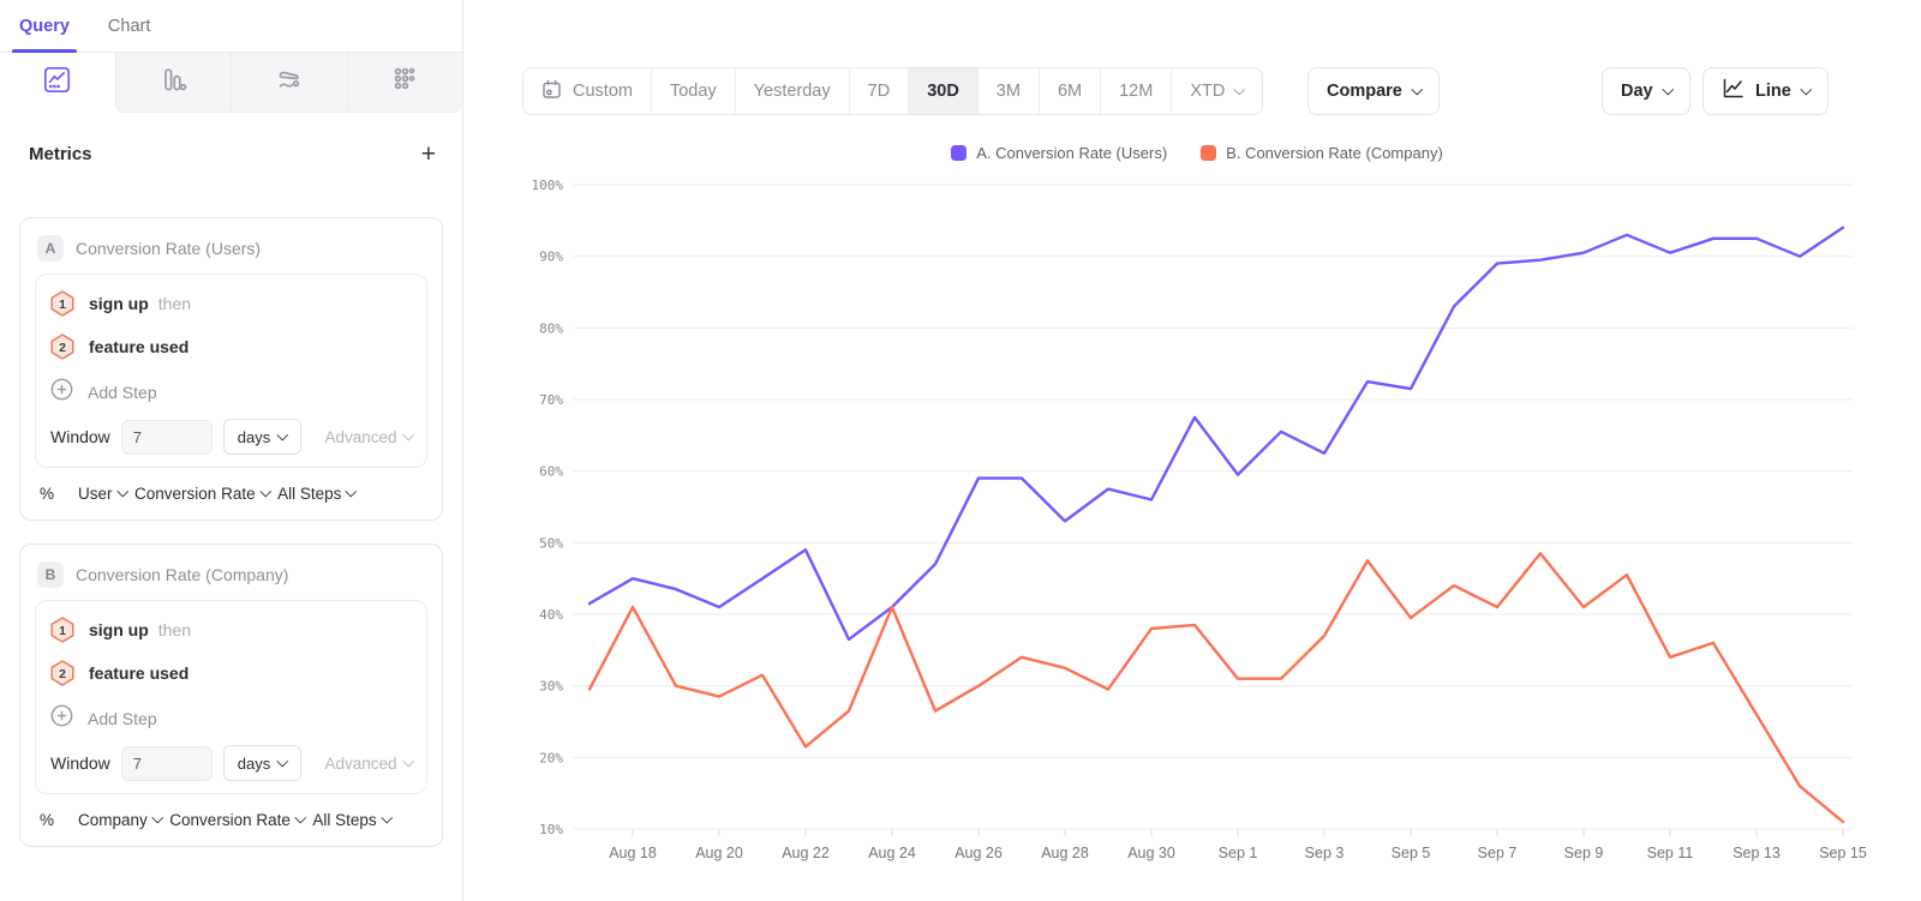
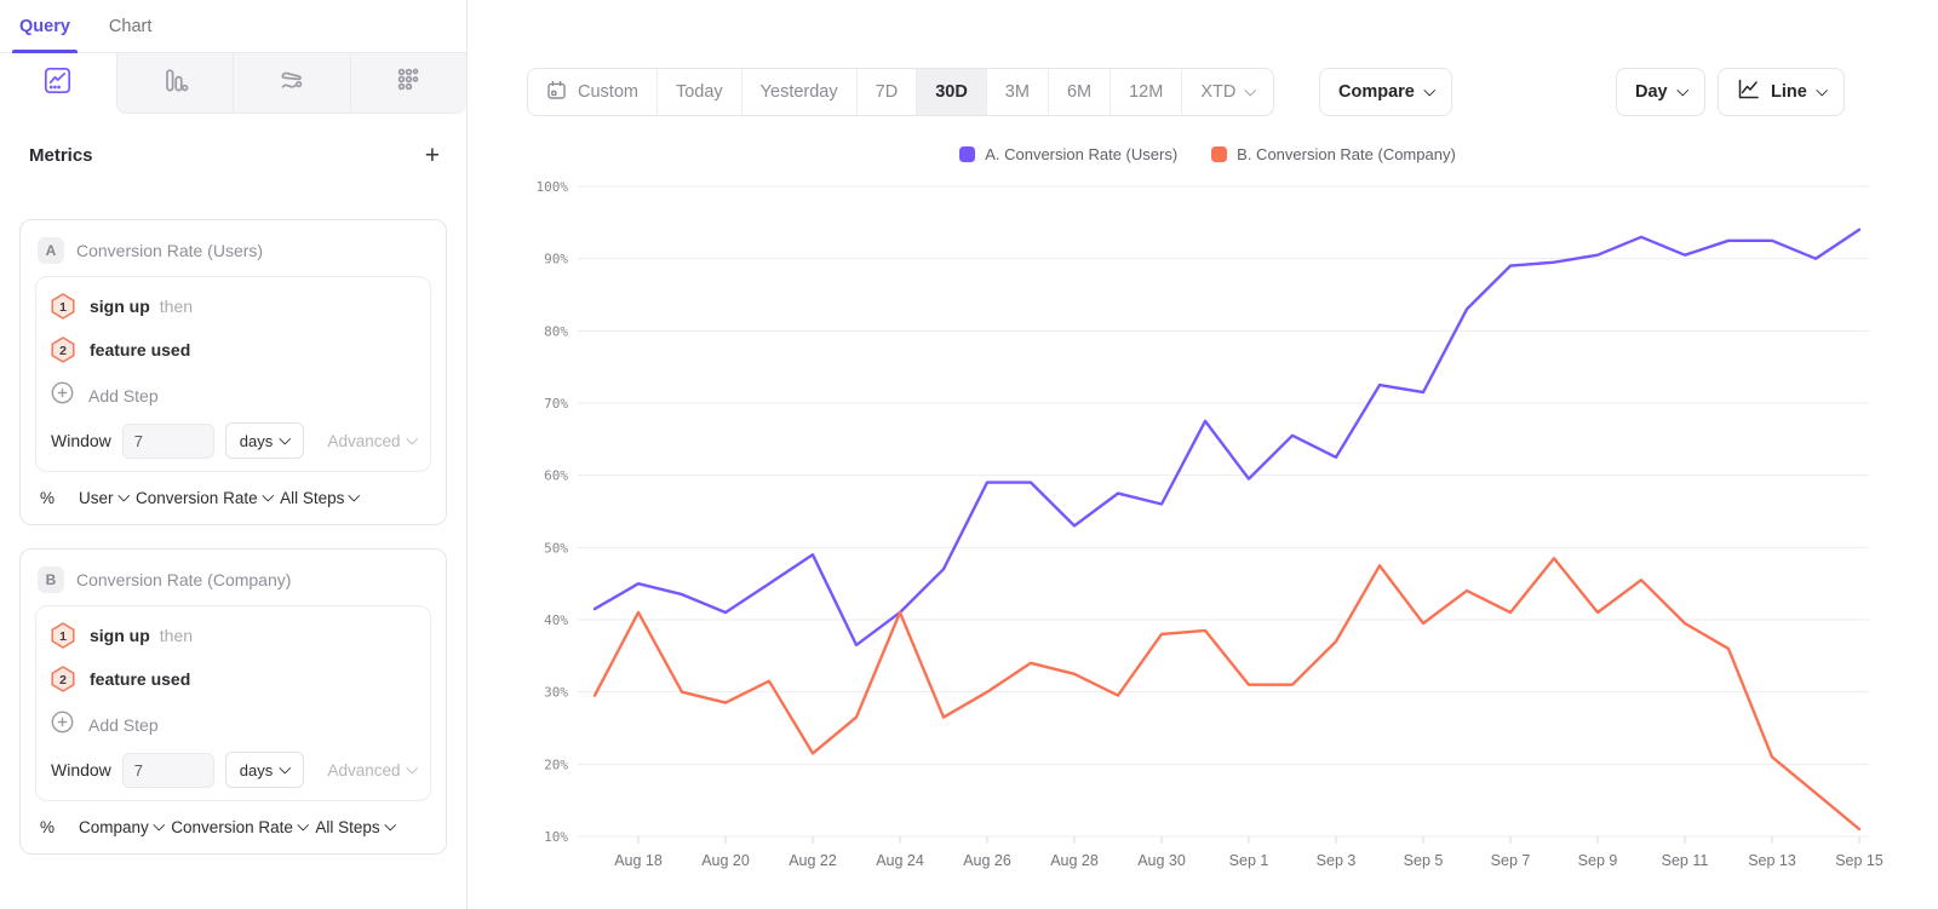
B. Conversion Rate (Company)/Sep 11: 34% -> 40%
B. Conversion Rate (Company)/Sep 13: 26% -> 21%
